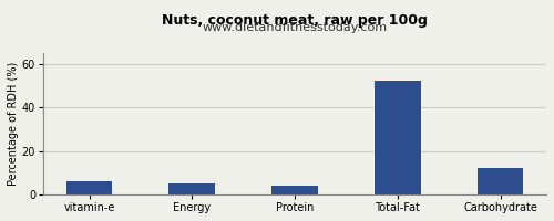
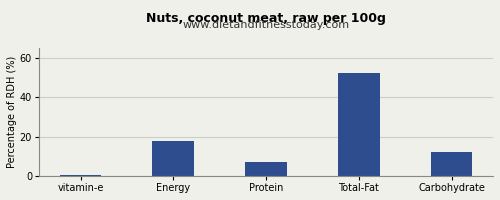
vitamin-e: 6 -> 0
Energy: 5 -> 18
Protein: 4 -> 7
